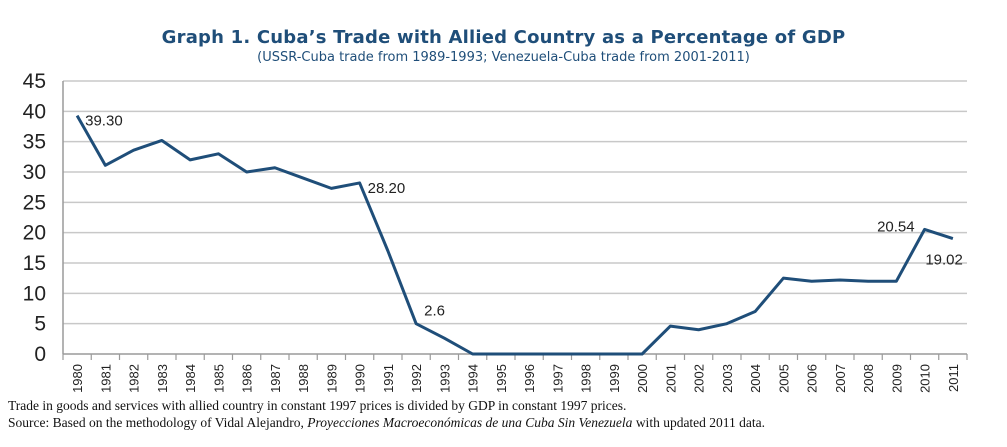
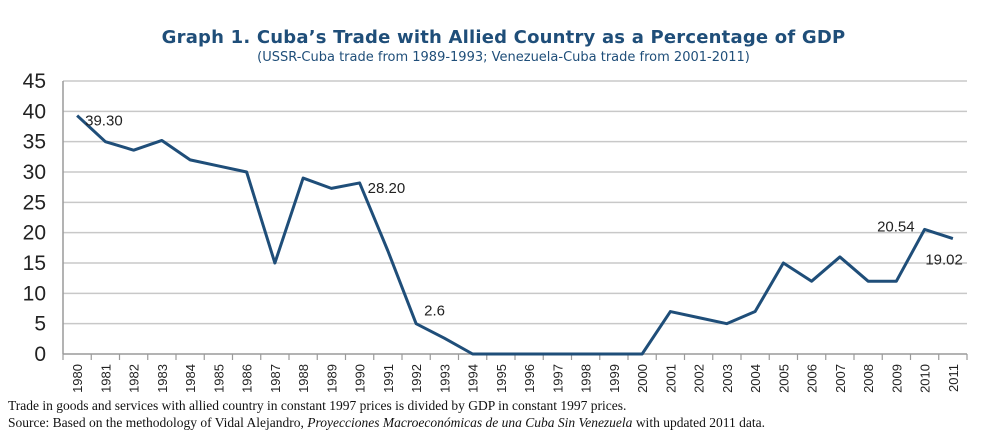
1981: 31 -> 35
1985: 33 -> 31
1987: 31 -> 15
2001: 5 -> 7
2002: 4 -> 6
2005: 12 -> 15
2007: 12 -> 16
